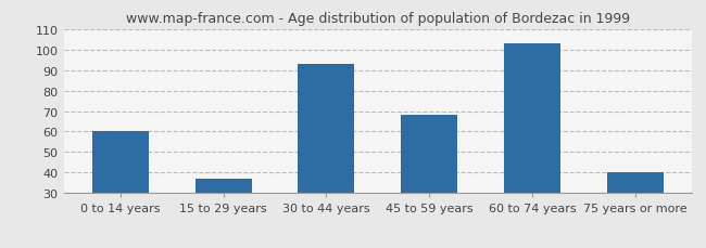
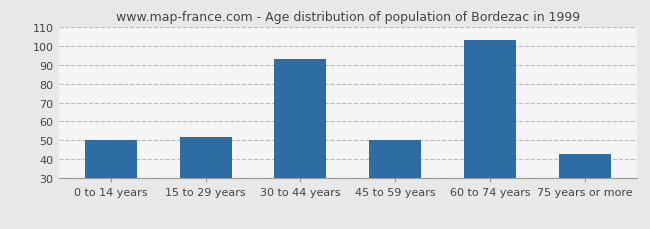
0 to 14 years: 60 -> 50
15 to 29 years: 37 -> 52
45 to 59 years: 68 -> 50
75 years or more: 40 -> 43
